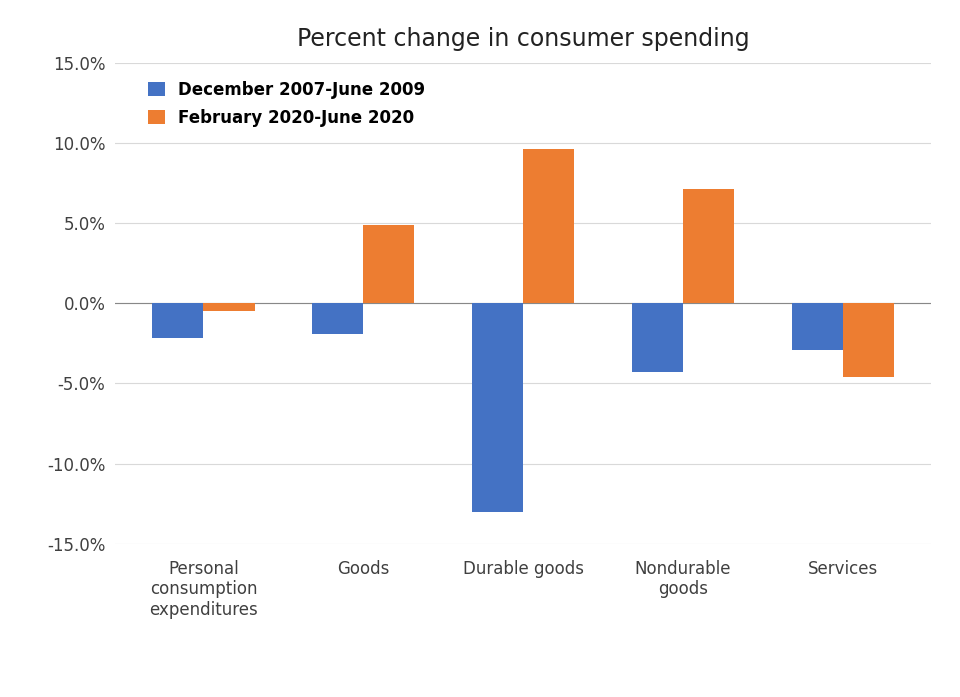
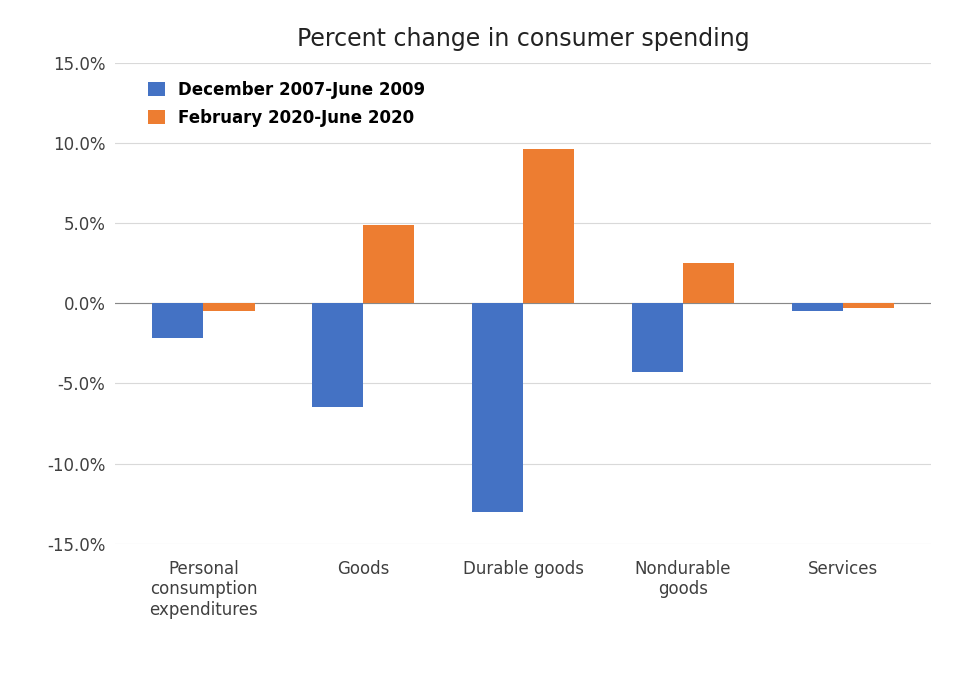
December 2007-June 2009/Goods: -1.9% -> -6.5%
February 2020-June 2020/Nondurable goods: 7.1% -> 2.5%
December 2007-June 2009/Services: -2.9% -> -0.5%
February 2020-June 2020/Services: -4.6% -> -0.3%
